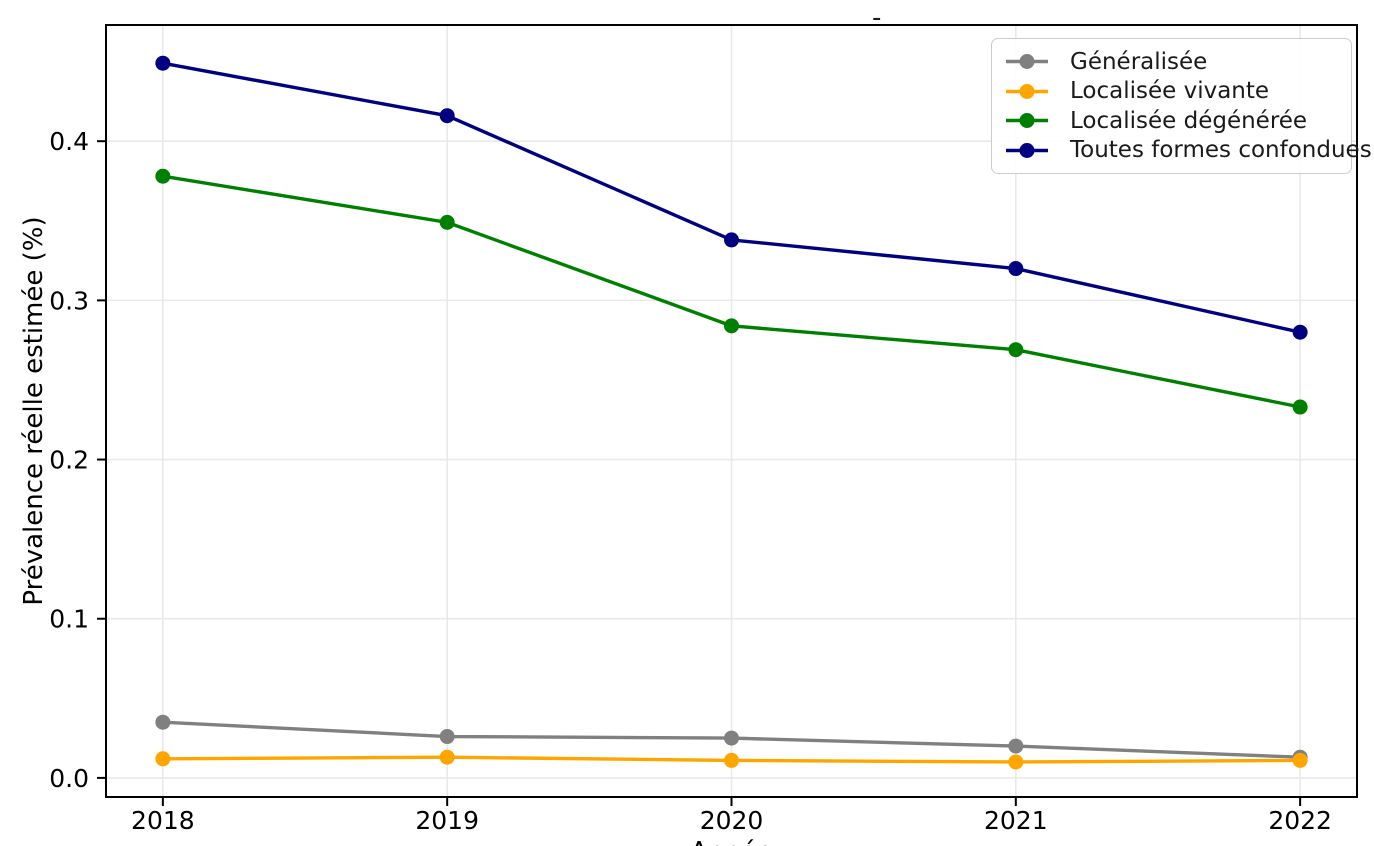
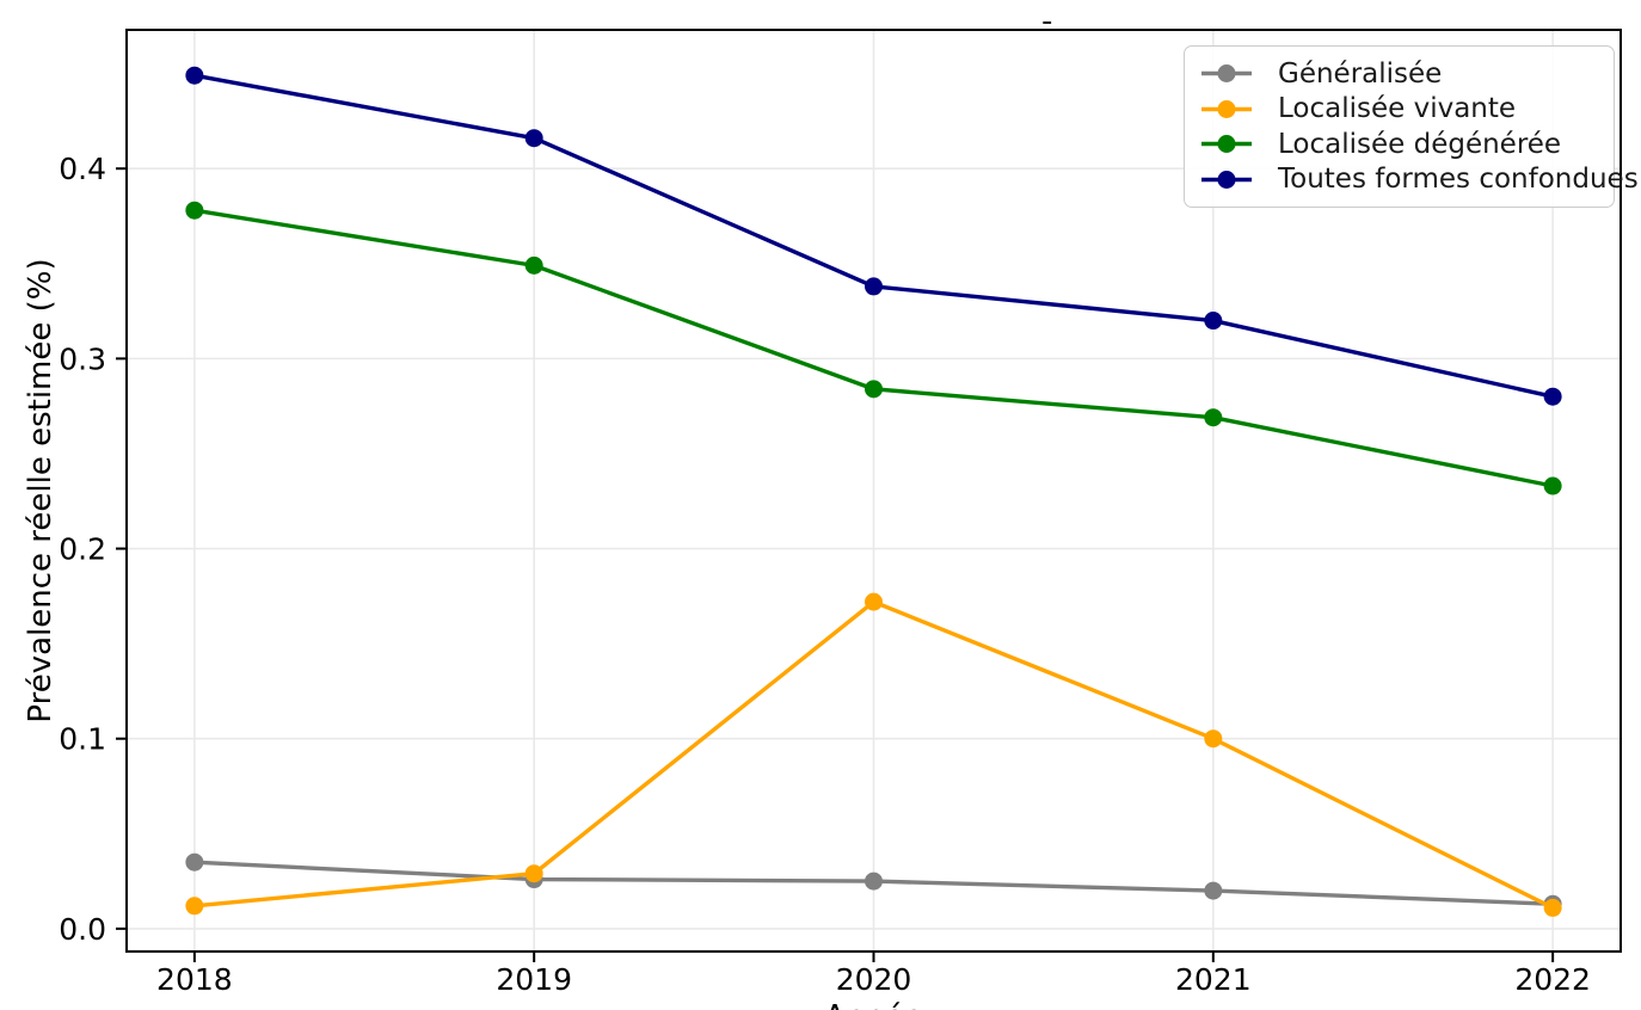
Localisée vivante/2019: 0.013 -> 0.029
Localisée vivante/2020: 0.011 -> 0.172
Localisée vivante/2021: 0.010 -> 0.100
